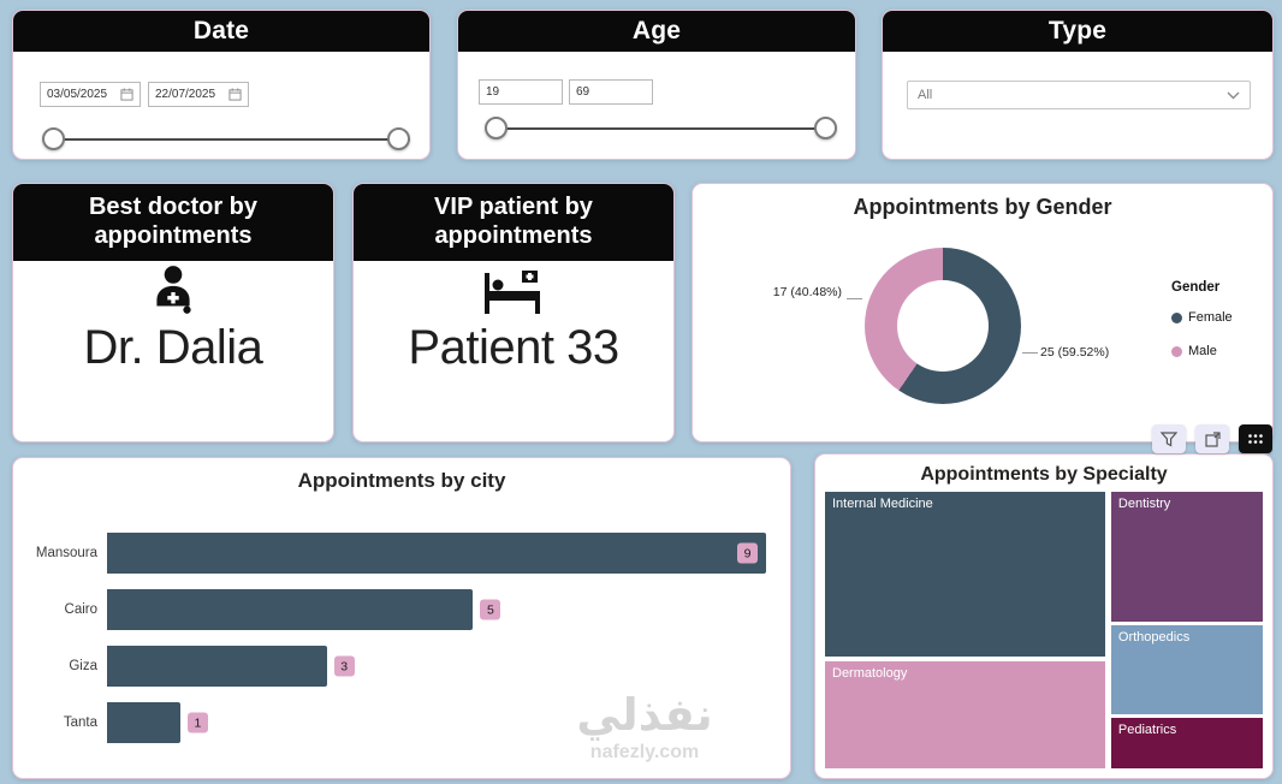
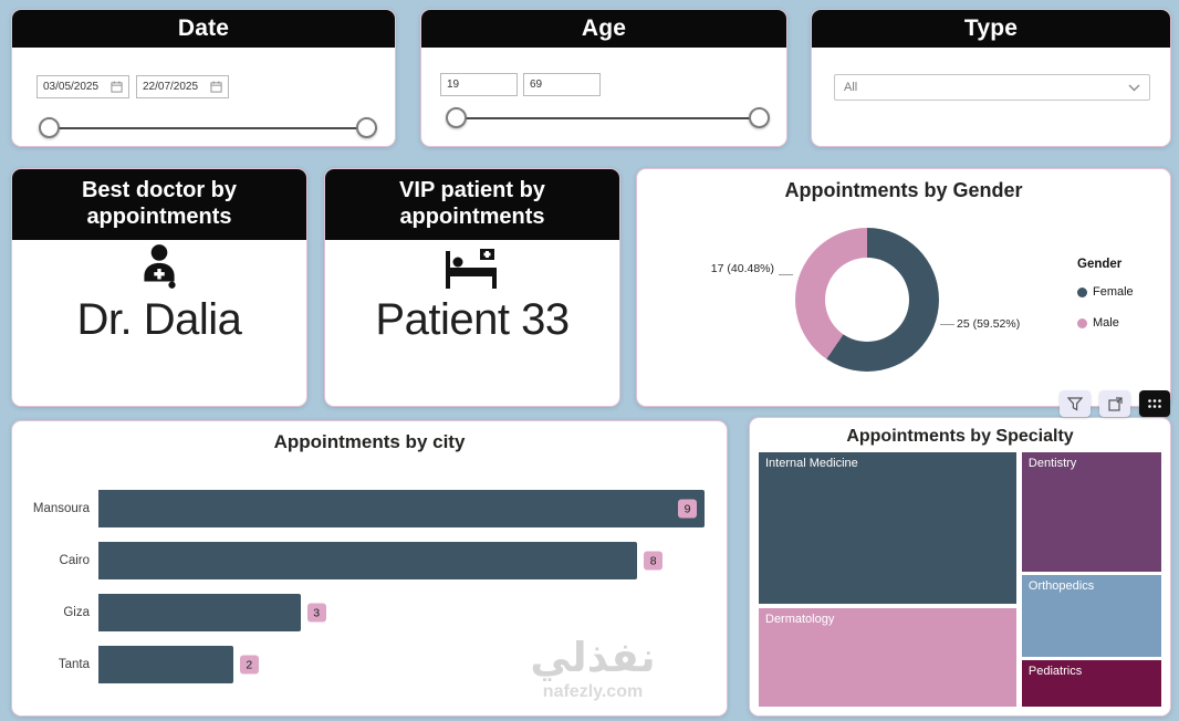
Appointments by city/Cairo: 5 -> 8
Appointments by city/Tanta: 1 -> 2
